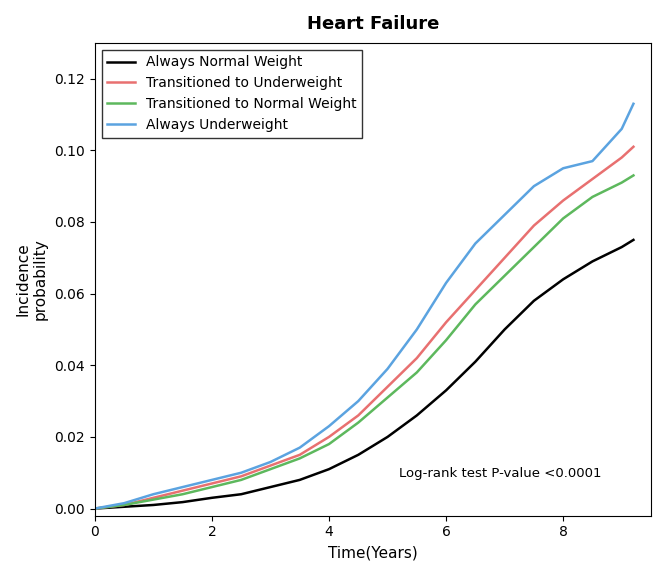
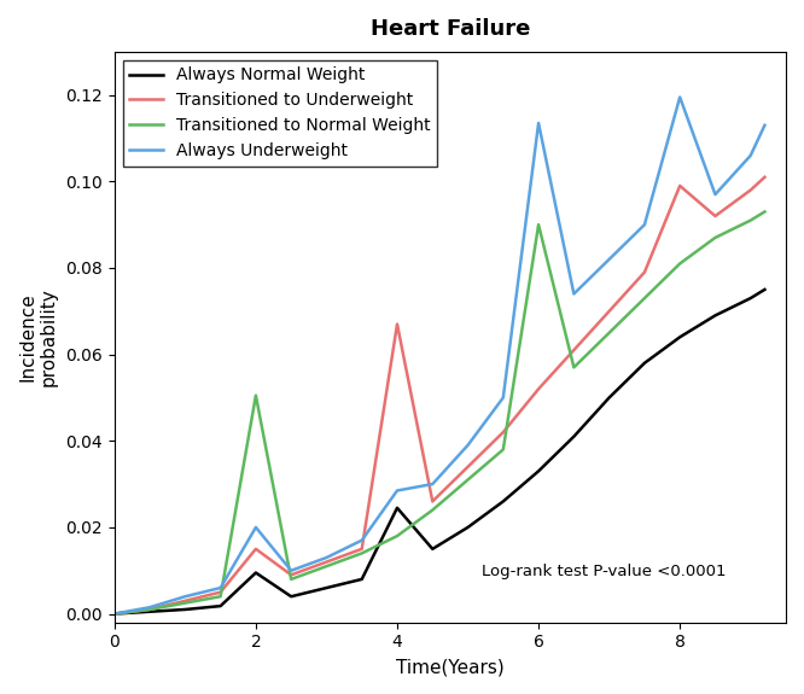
Always Normal Weight/2: 0.0030 -> 0.0095
Transitioned to Underweight/2: 0.007 -> 0.015
Transitioned to Normal Weight/2: 0.0060 -> 0.0505
Always Underweight/2: 0.0080 -> 0.0200
Always Normal Weight/4: 0.0110 -> 0.0245
Transitioned to Underweight/4: 0.020 -> 0.067
Always Underweight/4: 0.0230 -> 0.0285
Transitioned to Normal Weight/6: 0.0470 -> 0.0900
Always Underweight/6: 0.0630 -> 0.1135
Transitioned to Underweight/8: 0.086 -> 0.099
Always Underweight/8: 0.0950 -> 0.1195
